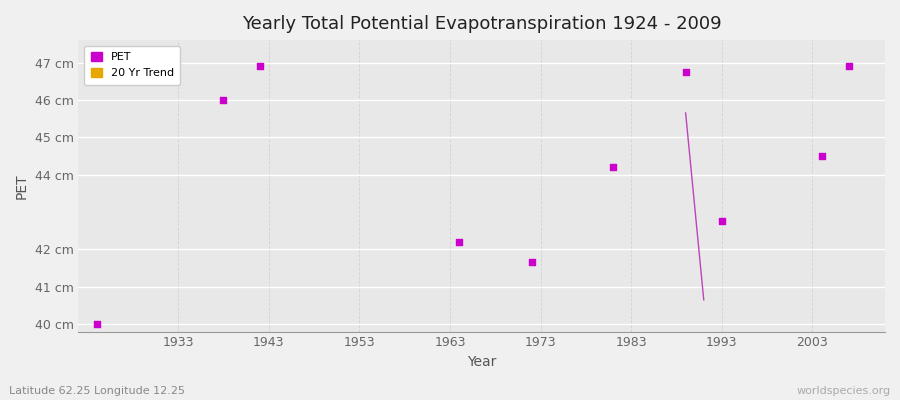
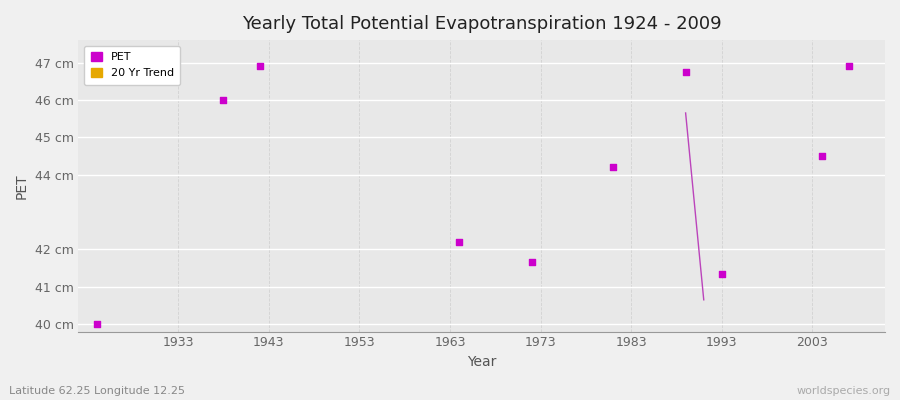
1993: 42.75 cm -> 41.35 cm
